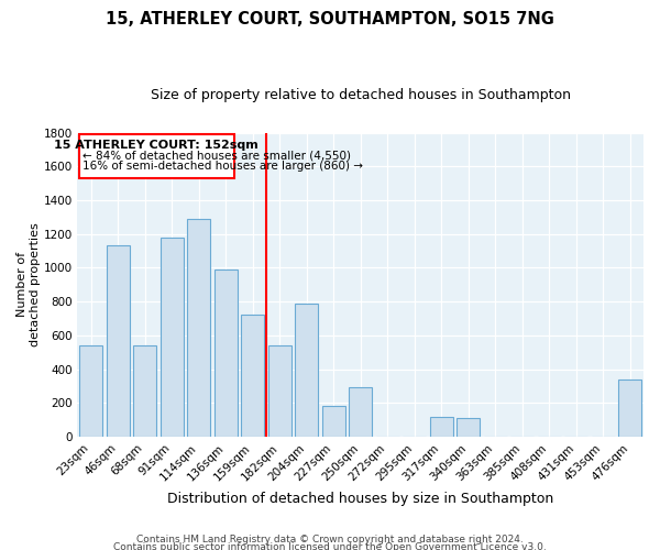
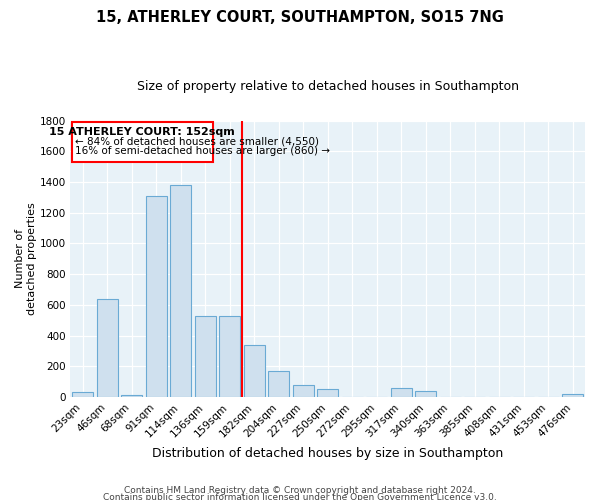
23sqm: 540 -> 30
46sqm: 1130 -> 640
68sqm: 540 -> 10
91sqm: 1180 -> 1310
114sqm: 1290 -> 1380
136sqm: 990 -> 530
159sqm: 720 -> 530
182sqm: 540 -> 340
204sqm: 790 -> 170
227sqm: 180 -> 80
250sqm: 290 -> 60
317sqm: 120 -> 60
340sqm: 110 -> 40
476sqm: 340 -> 20
